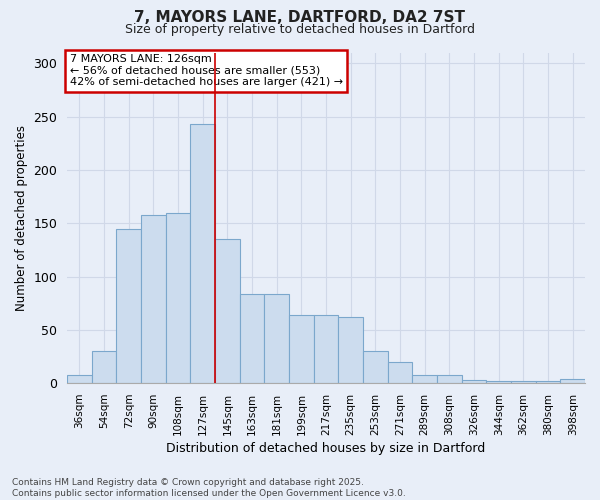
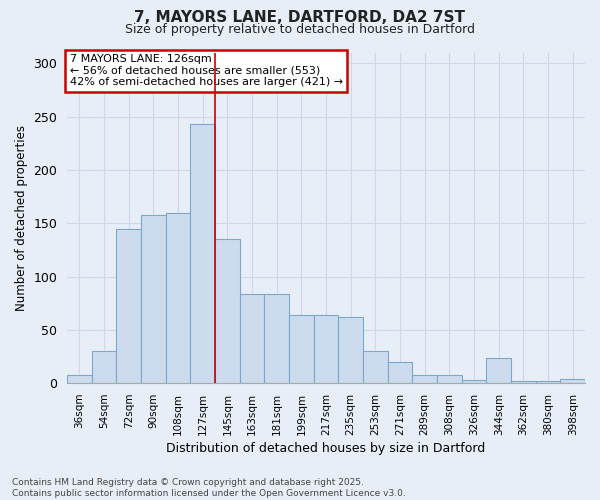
344sqm: 2 -> 24
